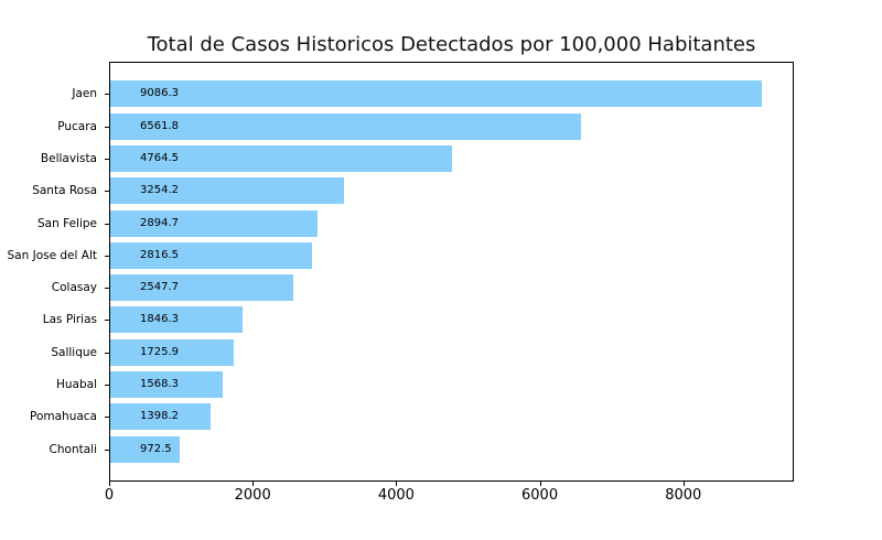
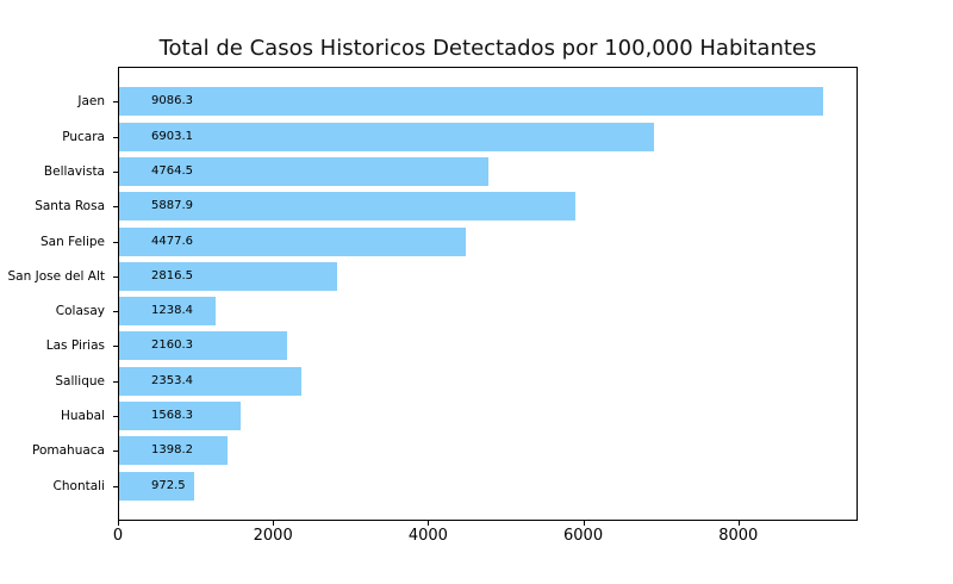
Pucara: 6561.8 -> 6903.1
Santa Rosa: 3254.2 -> 5887.9
San Felipe: 2894.7 -> 4477.6
Colasay: 2547.7 -> 1238.4
Las Pirias: 1846.3 -> 2160.3
Sallique: 1725.9 -> 2353.4
